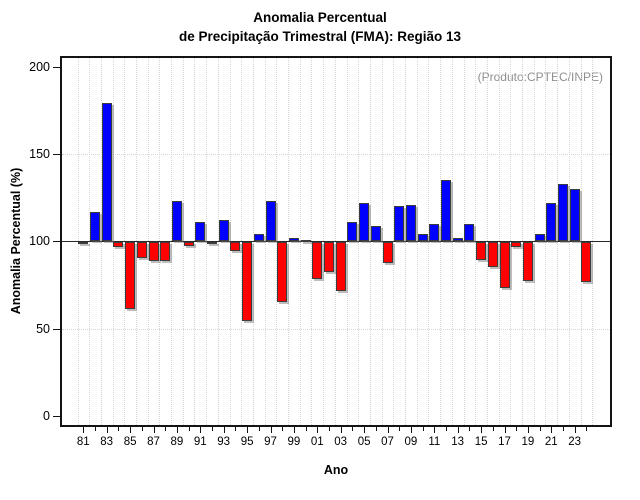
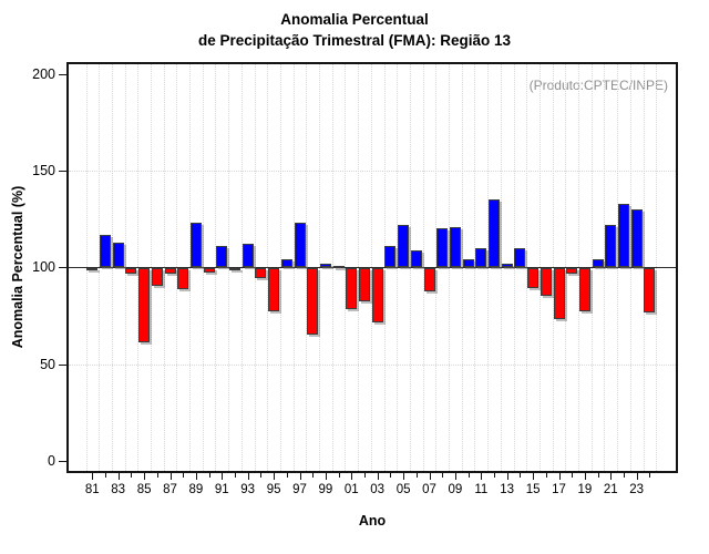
83: 179 -> 113
87: 89 -> 97
95: 55 -> 78
